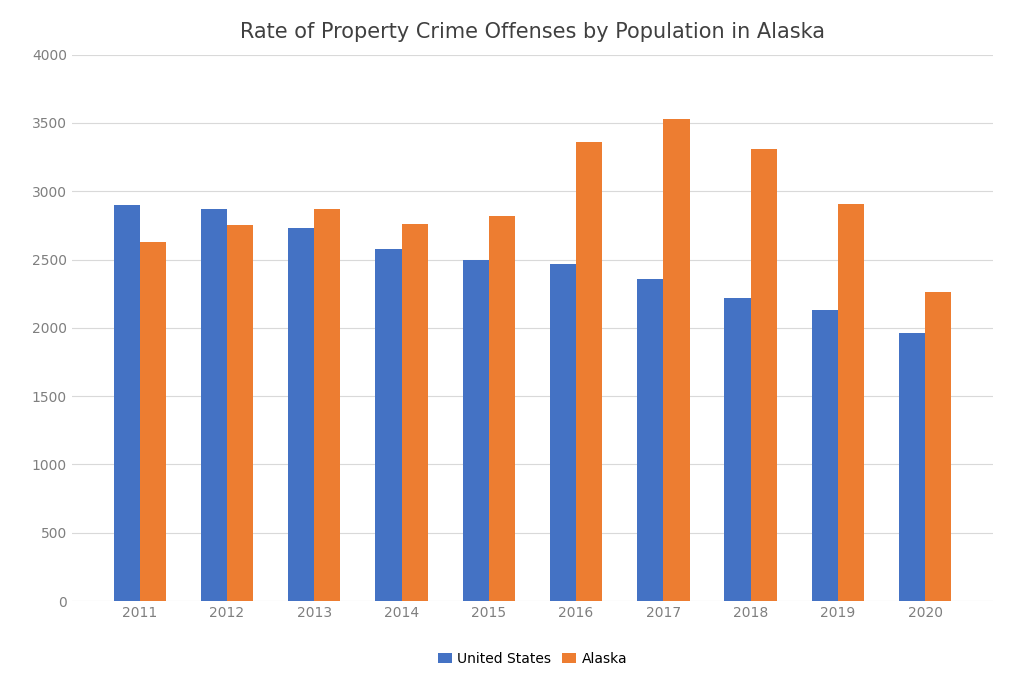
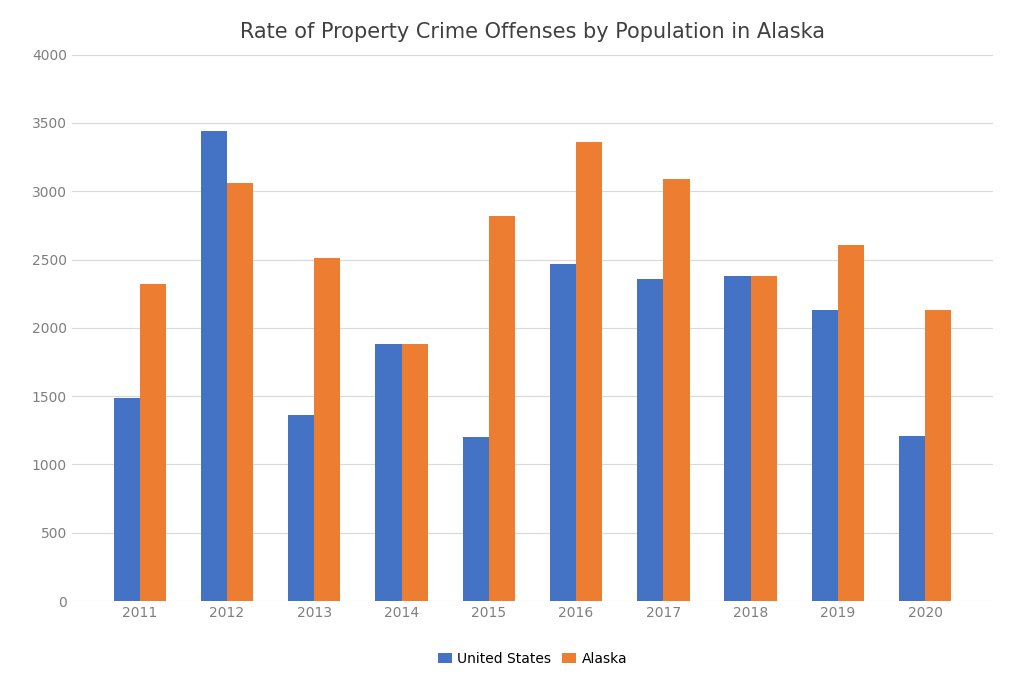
United States/2011: 2900 -> 1490
Alaska/2011: 2630 -> 2320
United States/2012: 2870 -> 3440
Alaska/2012: 2750 -> 3060
United States/2013: 2730 -> 1360
Alaska/2013: 2870 -> 2510
United States/2014: 2580 -> 1880
Alaska/2014: 2760 -> 1880
United States/2015: 2500 -> 1200
Alaska/2017: 3530 -> 3090
United States/2018: 2220 -> 2380
Alaska/2018: 3310 -> 2380
Alaska/2019: 2910 -> 2610
United States/2020: 1960 -> 1210
Alaska/2020: 2260 -> 2130
